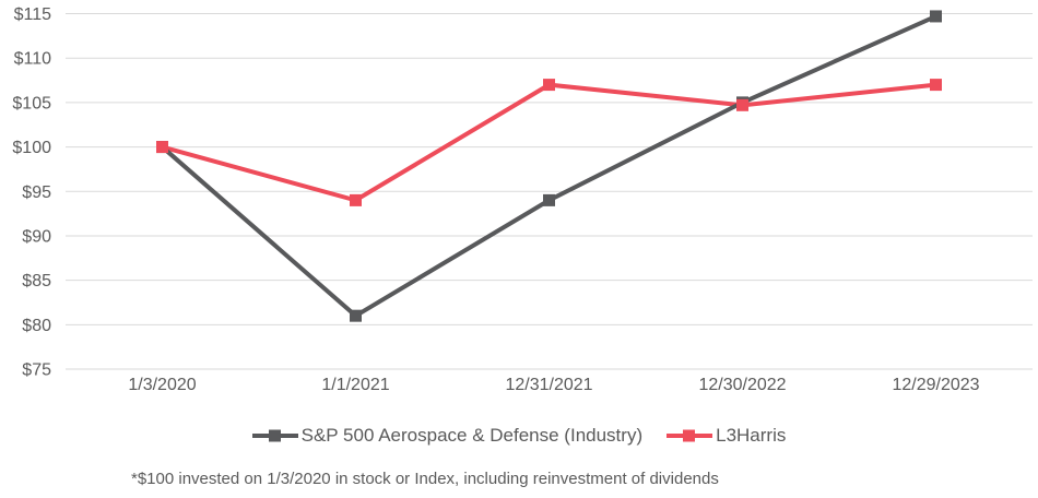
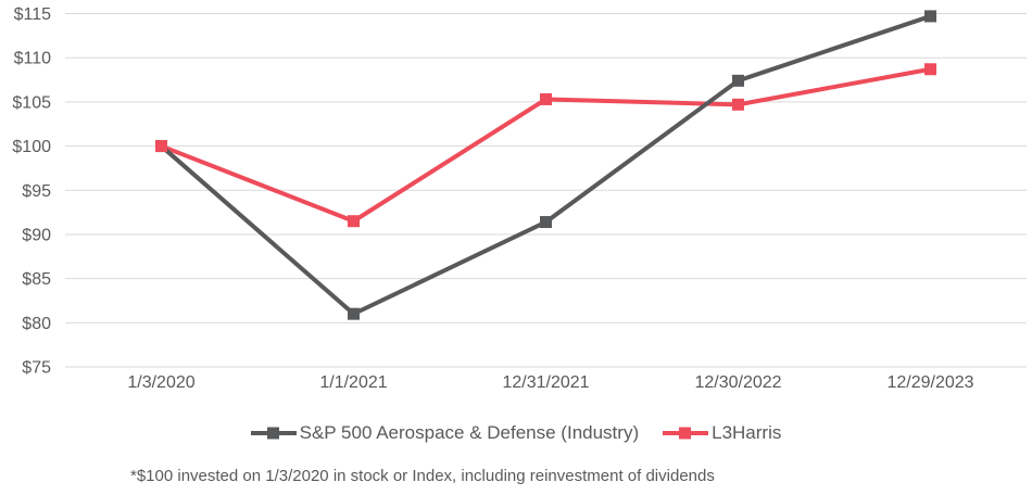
L3Harris/1/1/2021: $94 -> $92
S&P 500 Aerospace & Defense (Industry)/12/31/2021: $94 -> $91
L3Harris/12/31/2021: $107 -> $105
S&P 500 Aerospace & Defense (Industry)/12/30/2022: $105 -> $107
L3Harris/12/29/2023: $107 -> $109
